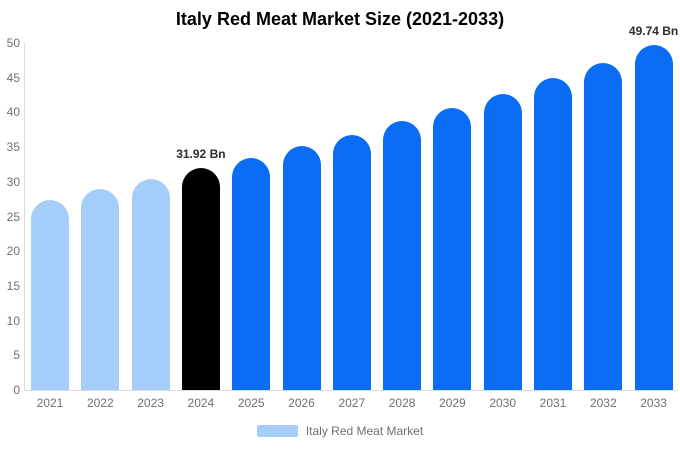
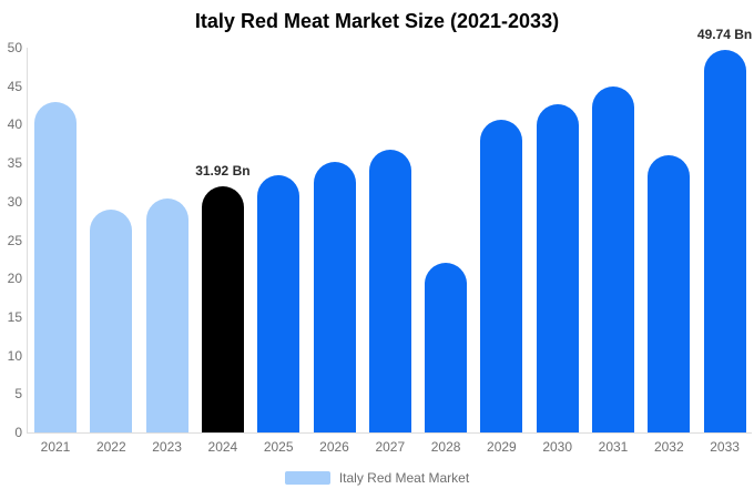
2021: 27 -> 43
2028: 39 -> 22
2032: 47 -> 36
